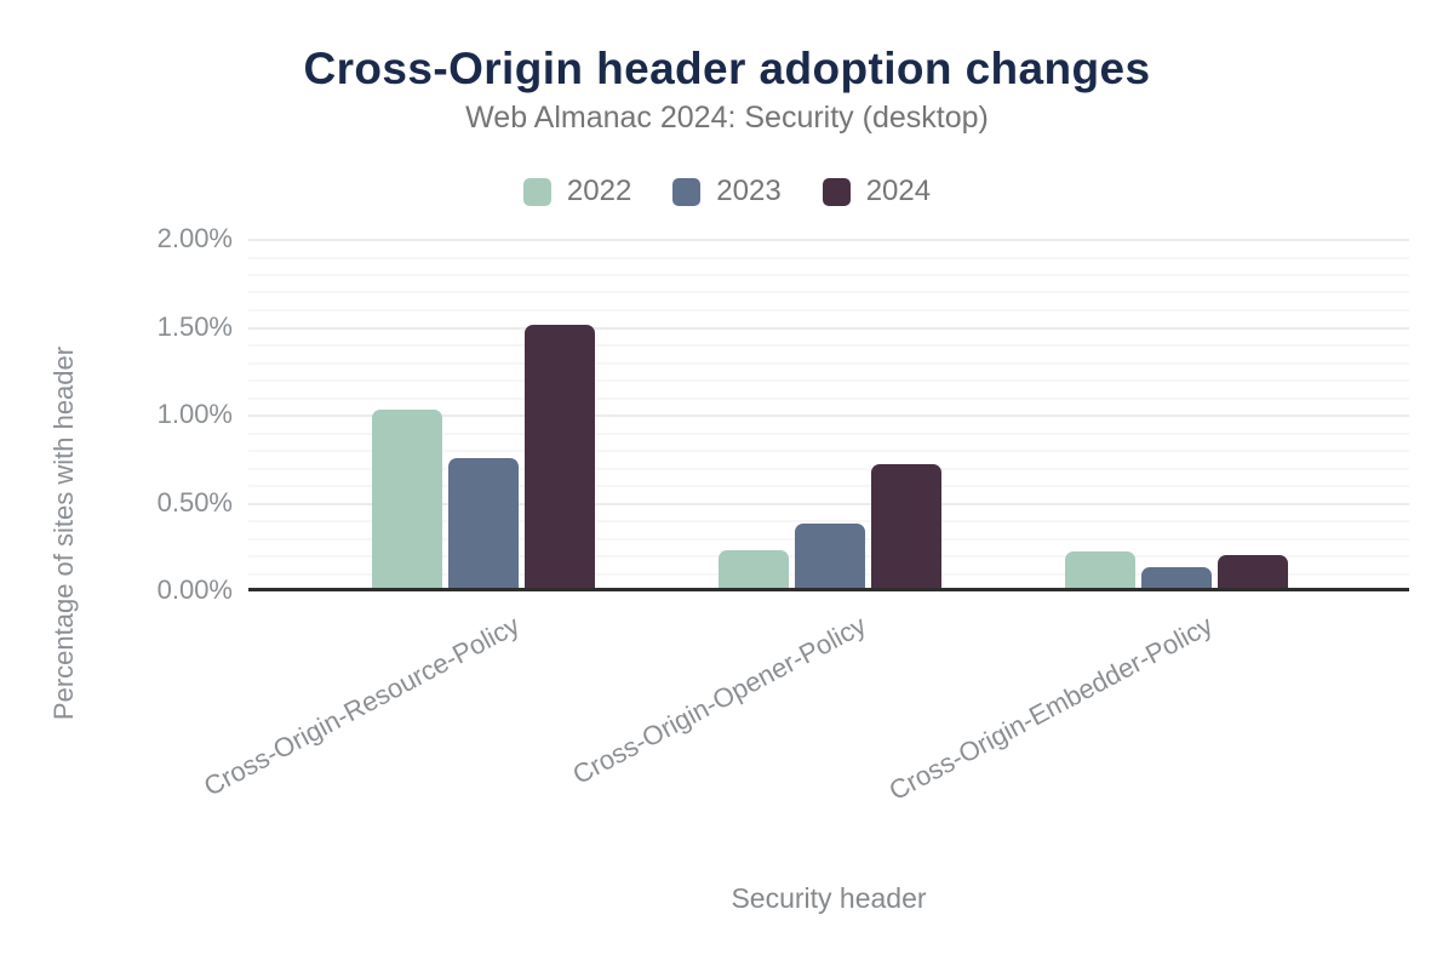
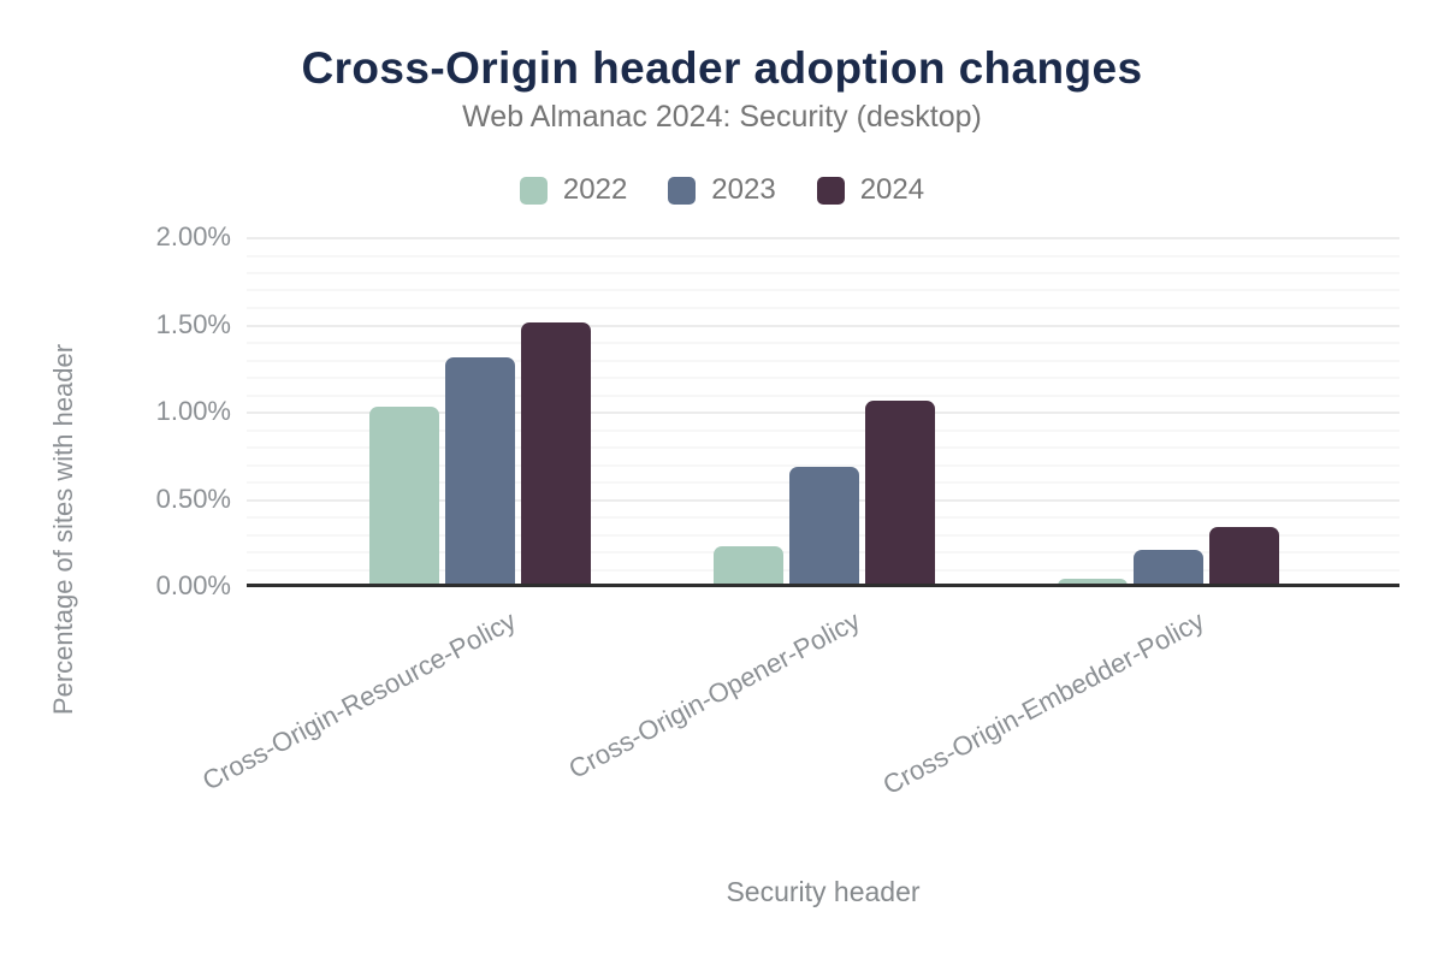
2023/Cross-Origin-Resource-Policy: 0.75% -> 1.31%
2023/Cross-Origin-Opener-Policy: 0.38% -> 0.68%
2024/Cross-Origin-Opener-Policy: 0.72% -> 1.06%
2022/Cross-Origin-Embedder-Policy: 0.22% -> 0.04%
2023/Cross-Origin-Embedder-Policy: 0.13% -> 0.21%
2024/Cross-Origin-Embedder-Policy: 0.20% -> 0.34%
